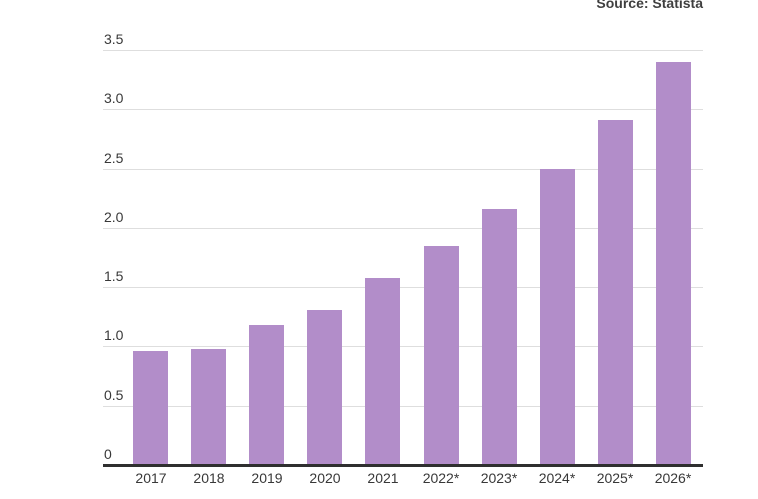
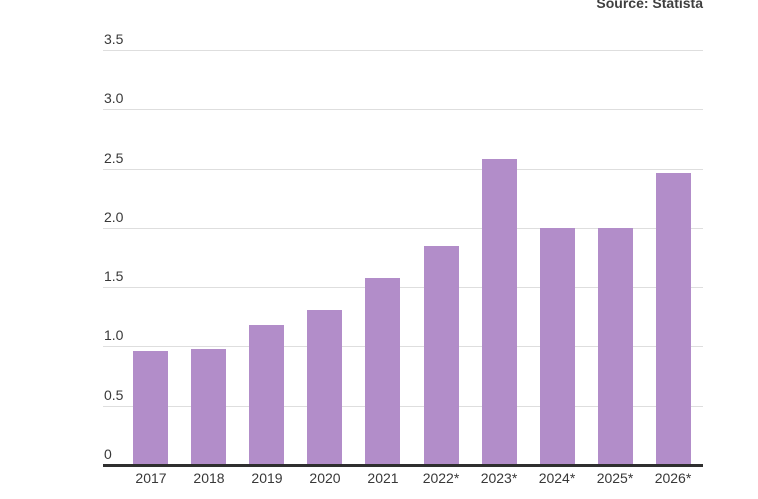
2023*: 2.16 -> 2.58
2024*: 2.50 -> 2.00
2025*: 2.91 -> 2.00
2026*: 3.40 -> 2.46
